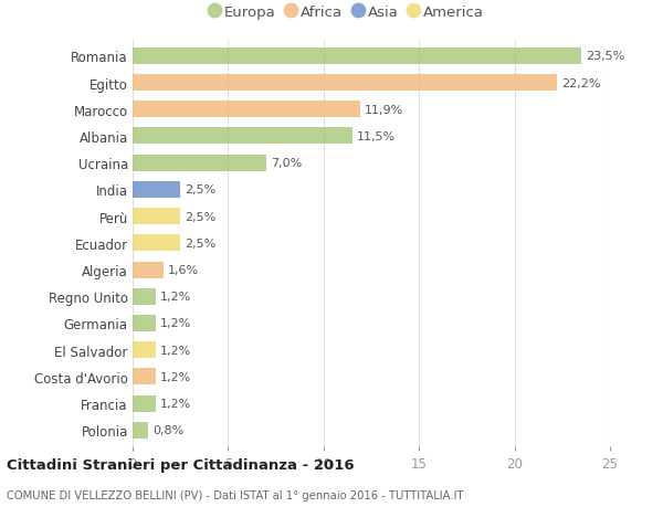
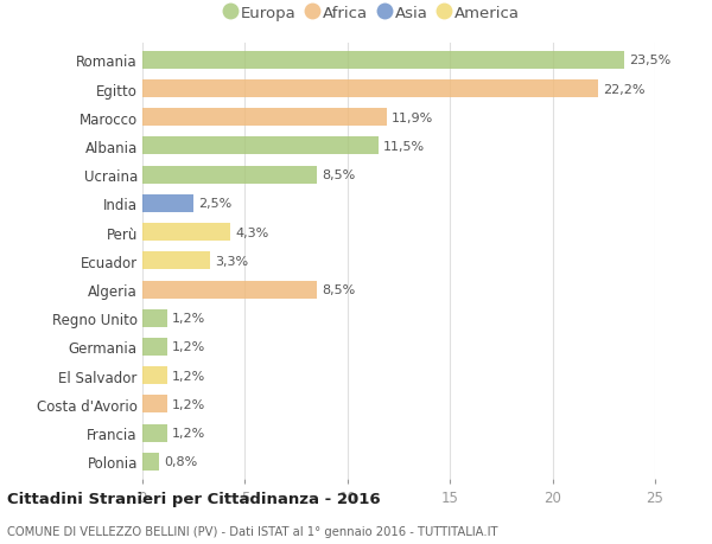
Ucraina: 7,0% -> 8,5%
Perù: 2,5% -> 4,3%
Ecuador: 2,5% -> 3,3%
Algeria: 1,6% -> 8,5%
